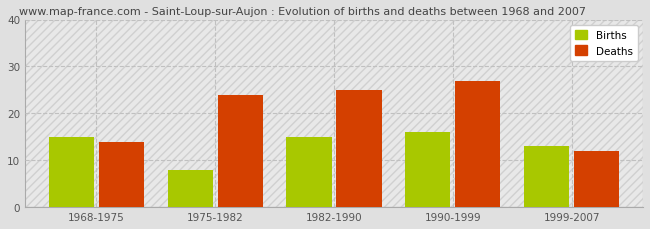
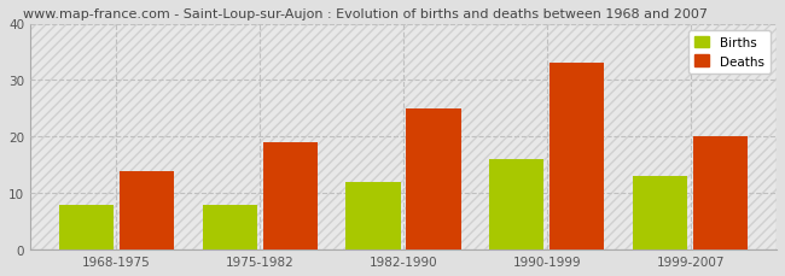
Births/1968-1975: 15 -> 8
Deaths/1975-1982: 24 -> 19
Births/1982-1990: 15 -> 12
Deaths/1990-1999: 27 -> 33
Deaths/1999-2007: 12 -> 20
